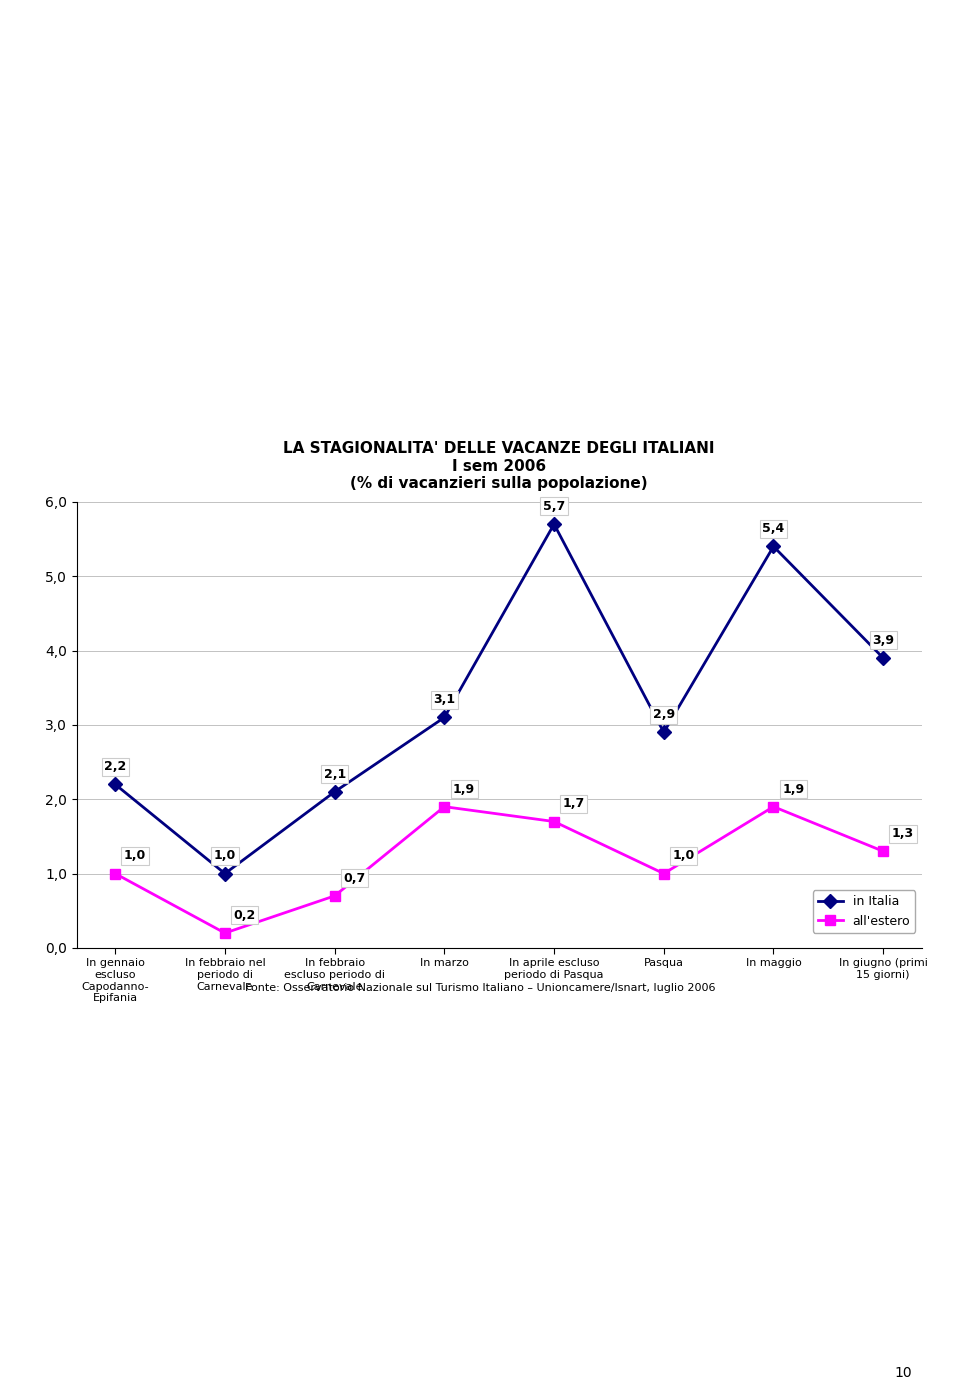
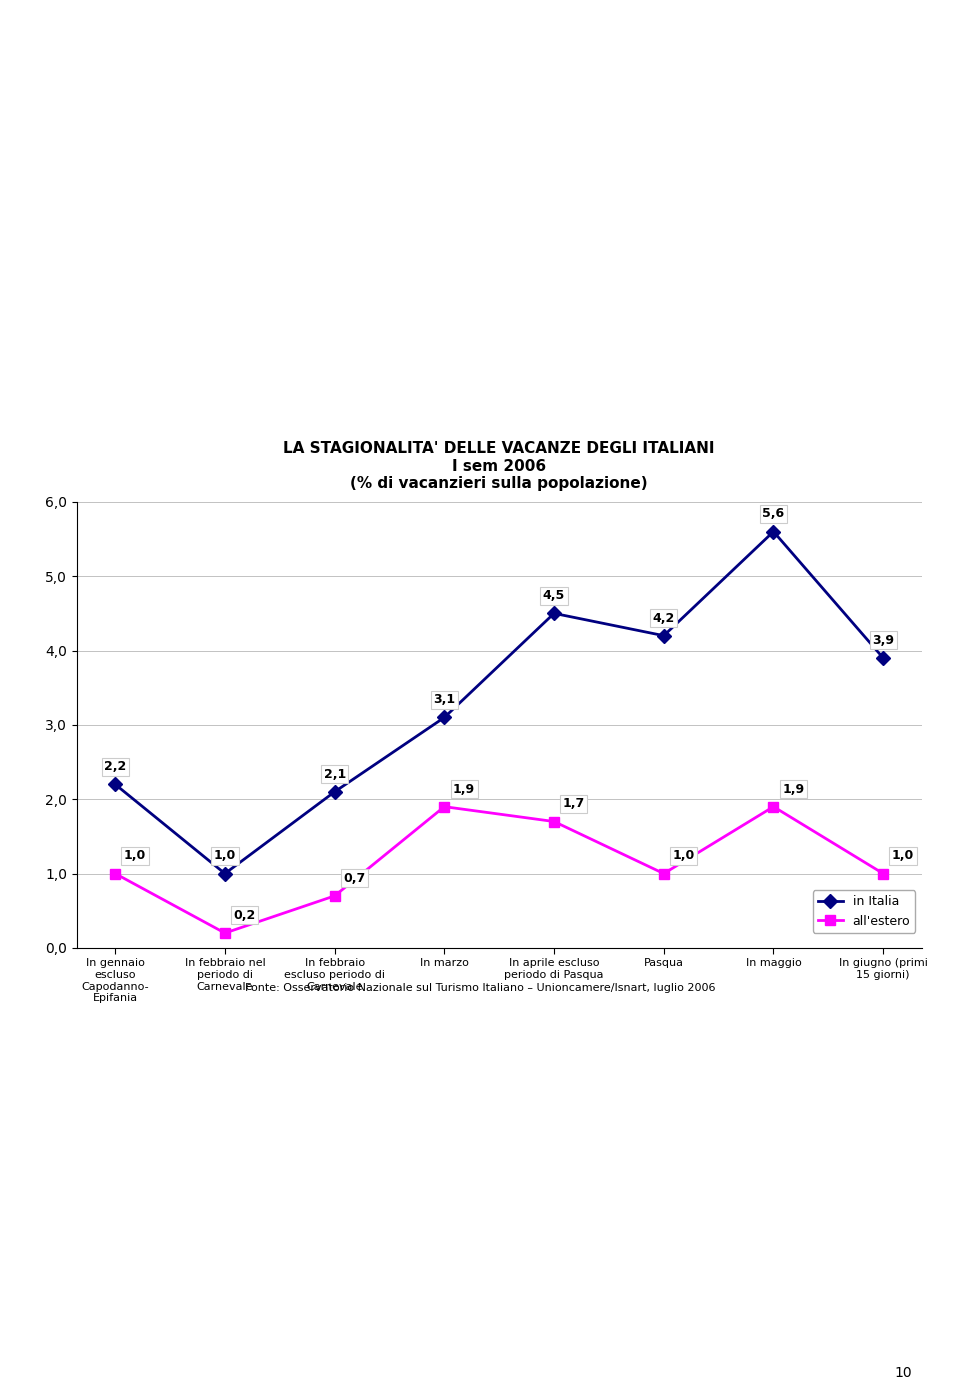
in Italia/In aprile escluso periodo di Pasqua: 5,7 -> 4,5
in Italia/Pasqua: 2,9 -> 4,2
in Italia/In maggio: 5,4 -> 5,6
all'estero/In giugno (primi 15 giorni): 1,3 -> 1,0
